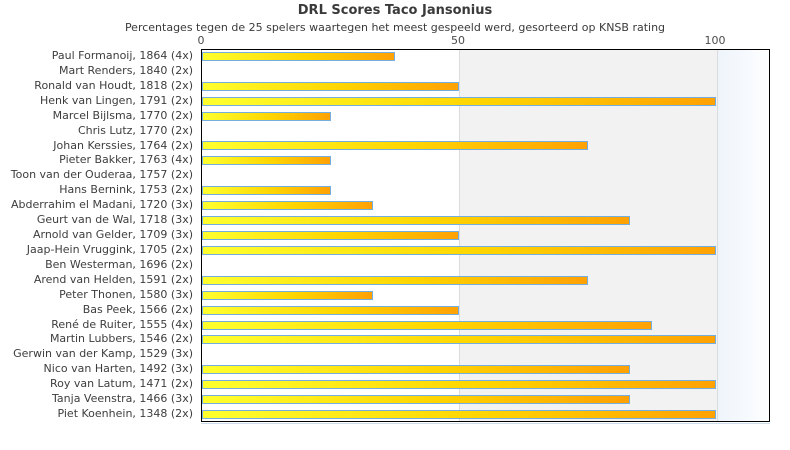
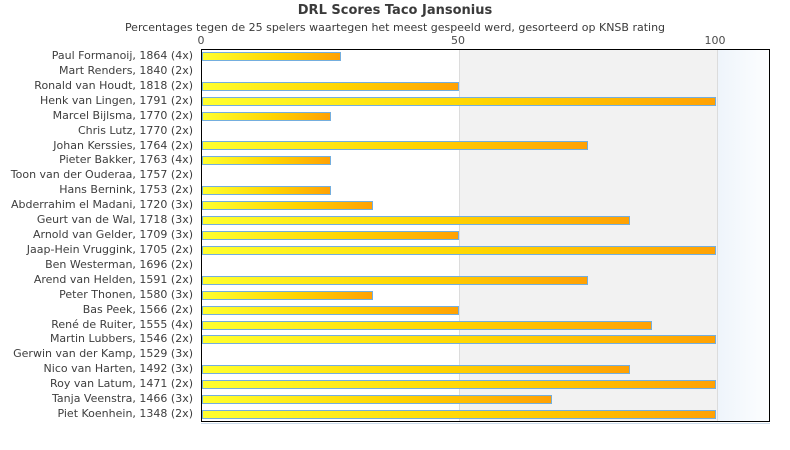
Paul Formanoij, 1864 (4x): 38 -> 27
Tanja Veenstra, 1466 (3x): 83 -> 68
